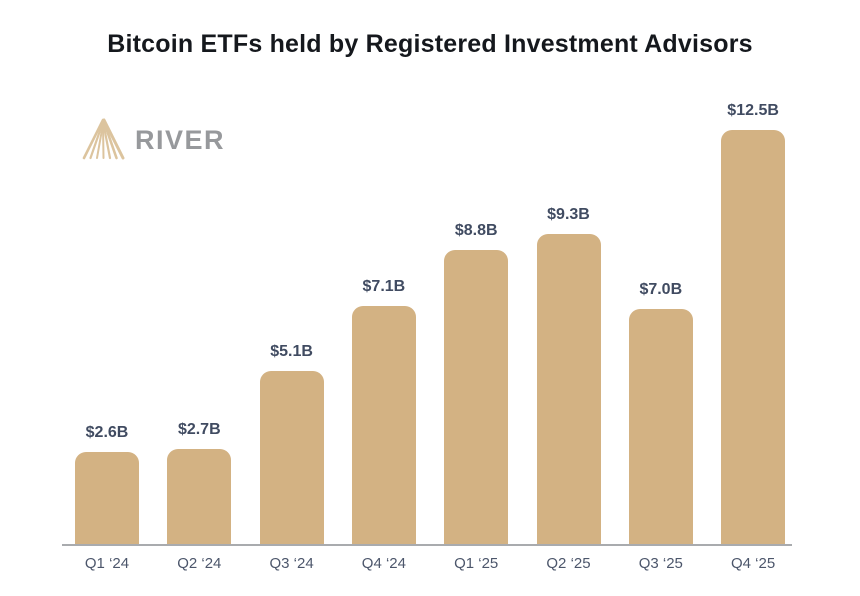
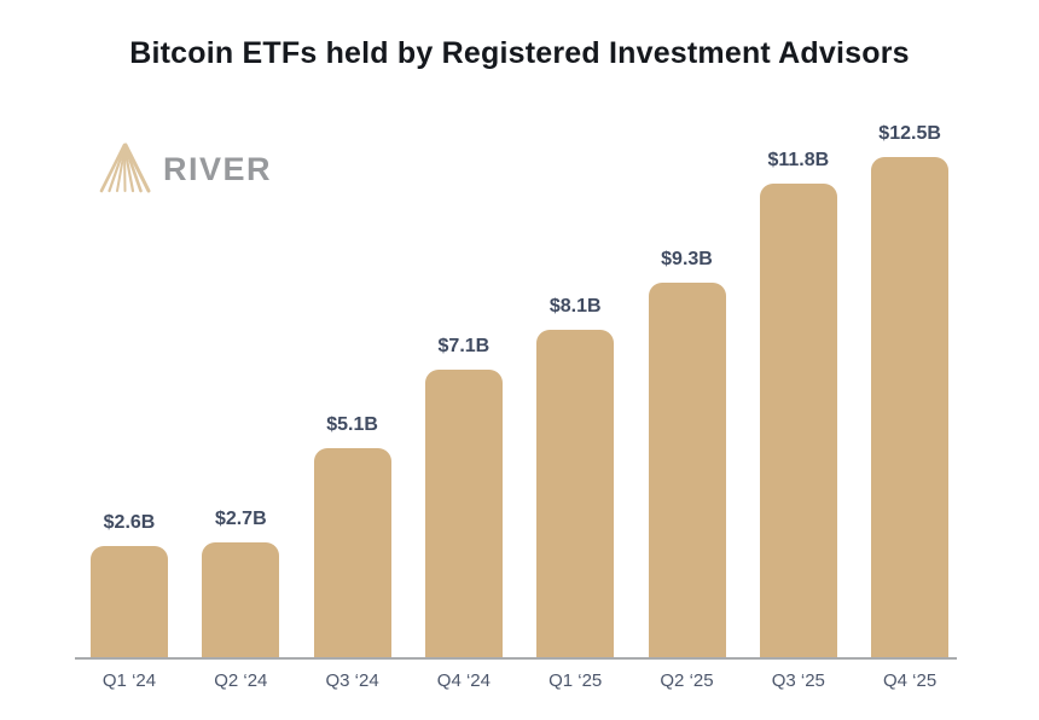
Q1 ‘25: $8.8B -> $8.1B
Q3 ‘25: $7.0B -> $11.8B
